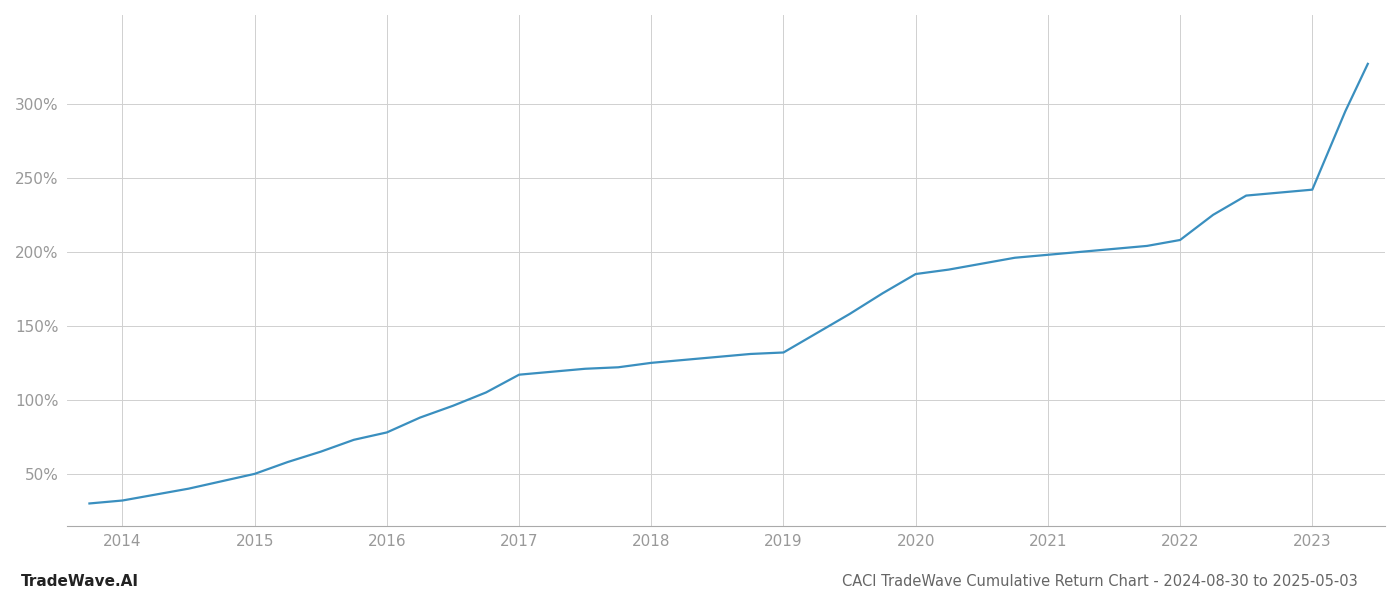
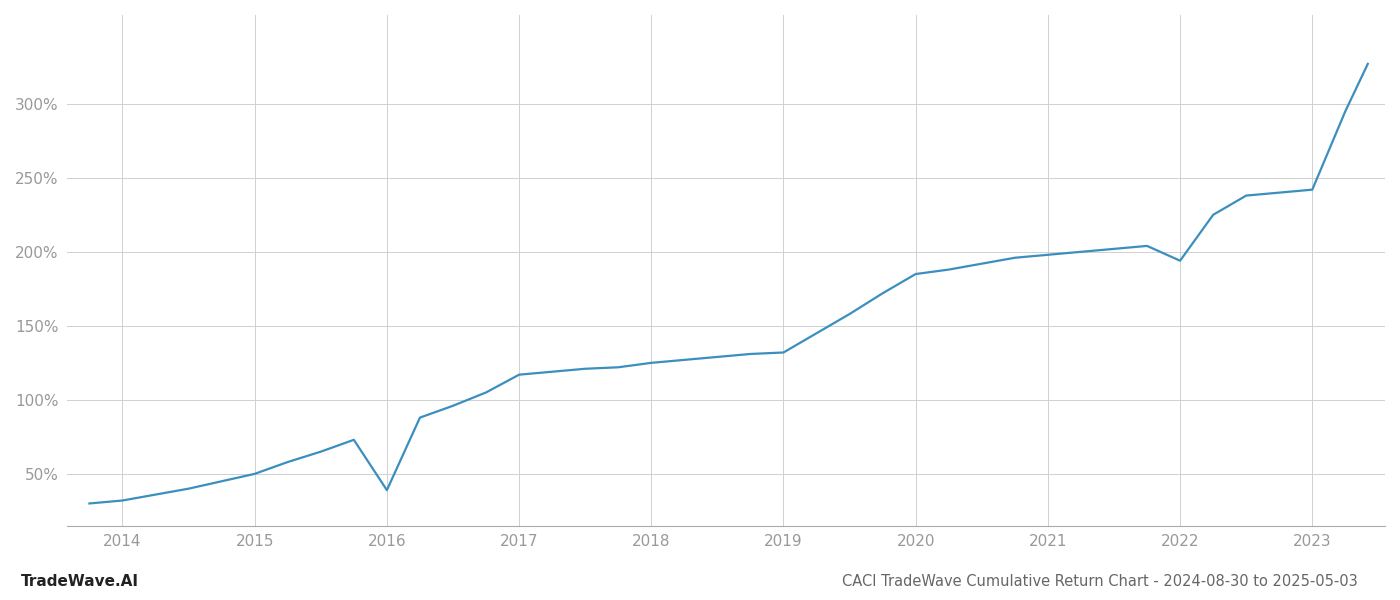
2016: 78% -> 39%
2022: 208% -> 194%
